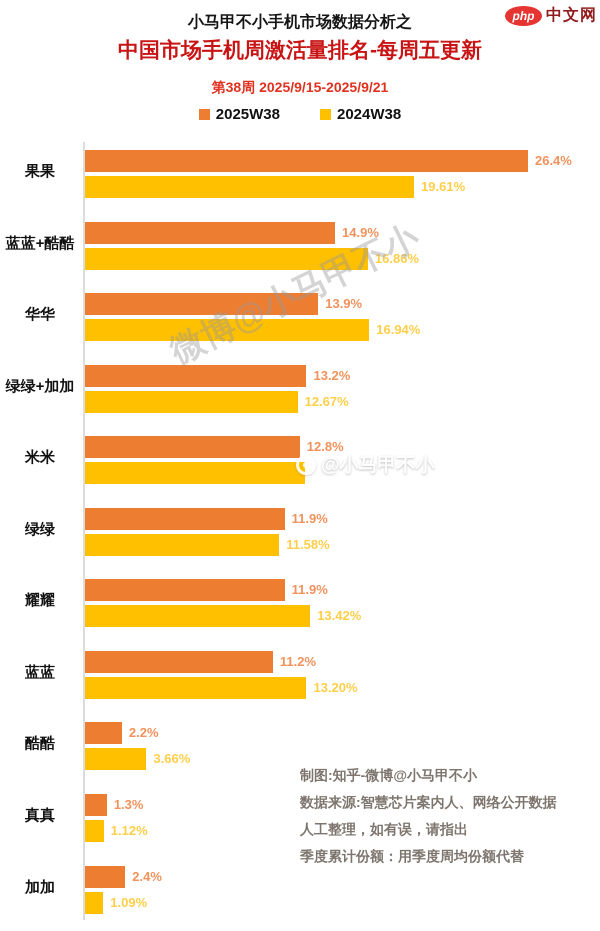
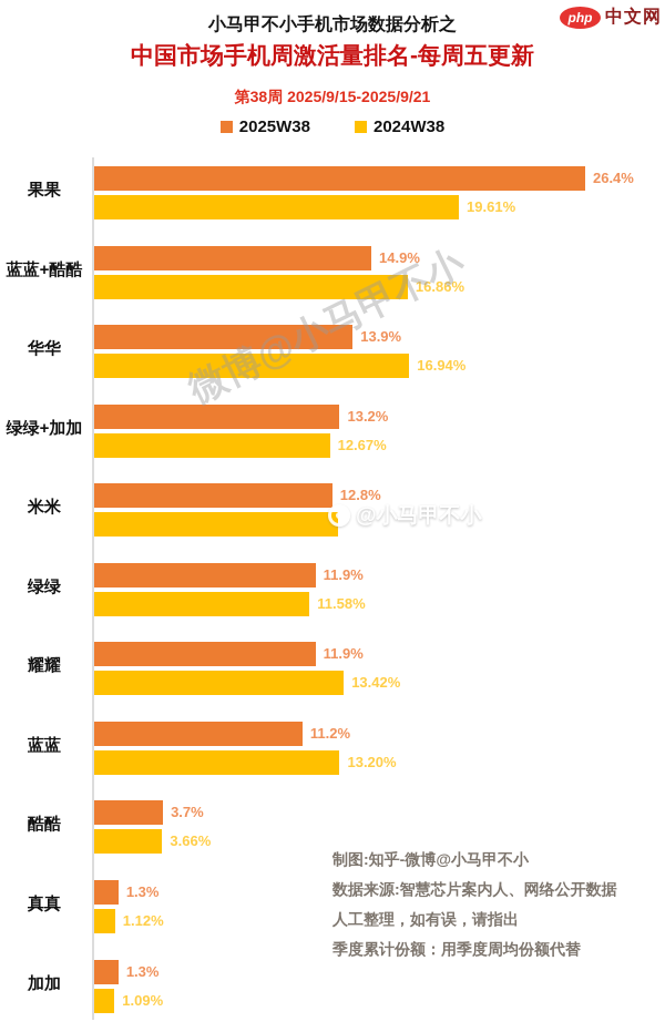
2025W38/酷酷: 2.2% -> 3.7%
2025W38/加加: 2.4% -> 1.3%
